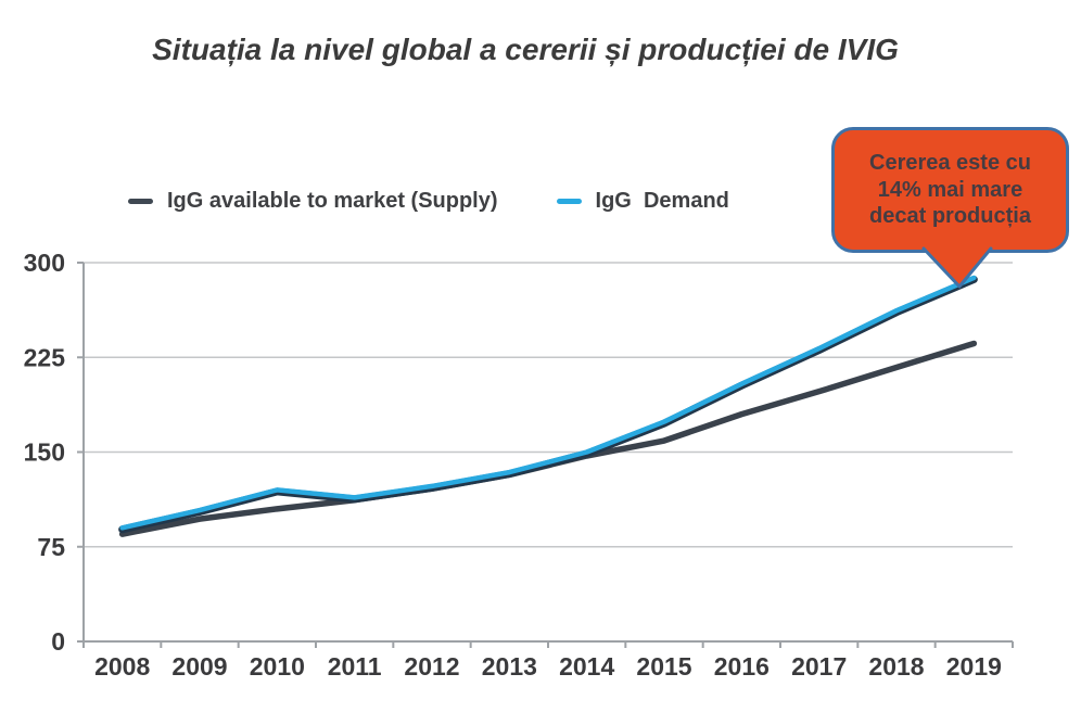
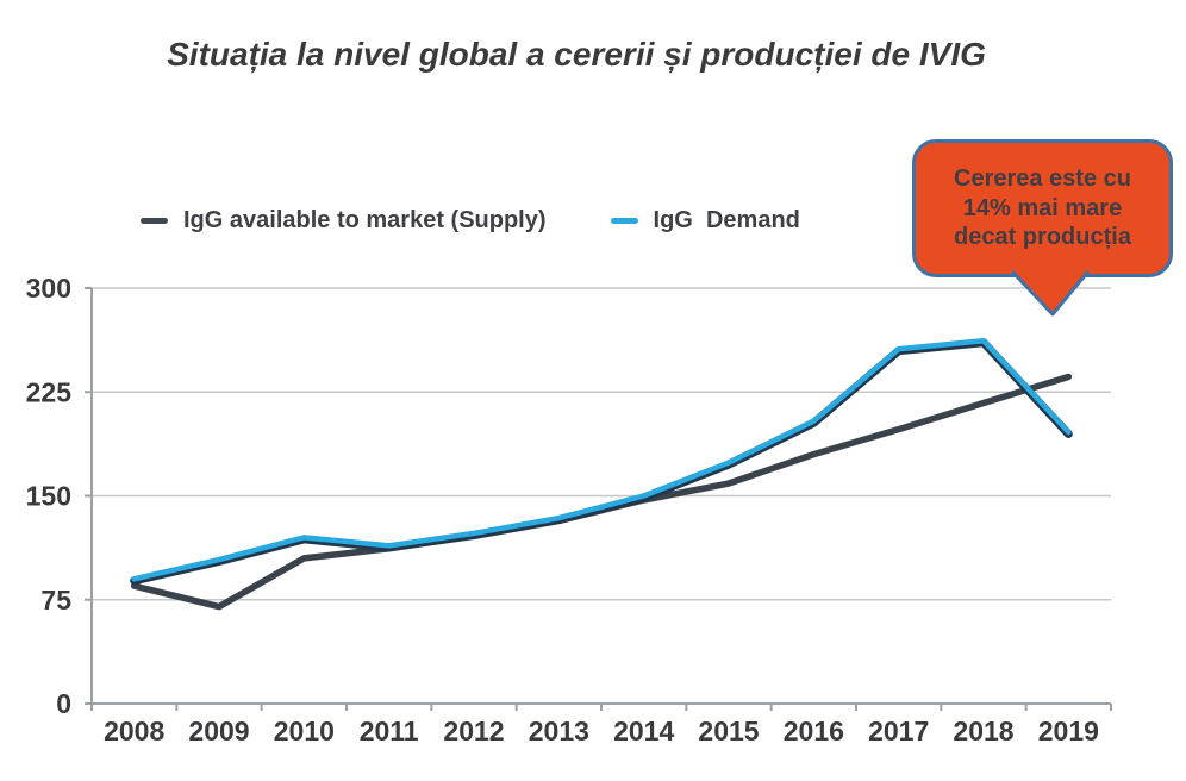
IgG available to market (Supply)/2009: 97 -> 70
IgG Demand/2017: 232 -> 256
IgG Demand/2019: 288 -> 196
